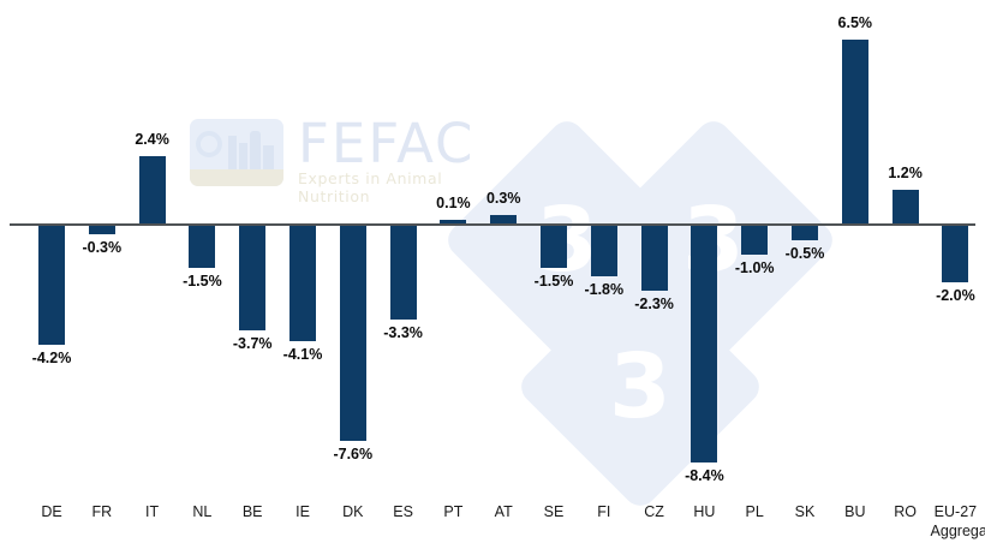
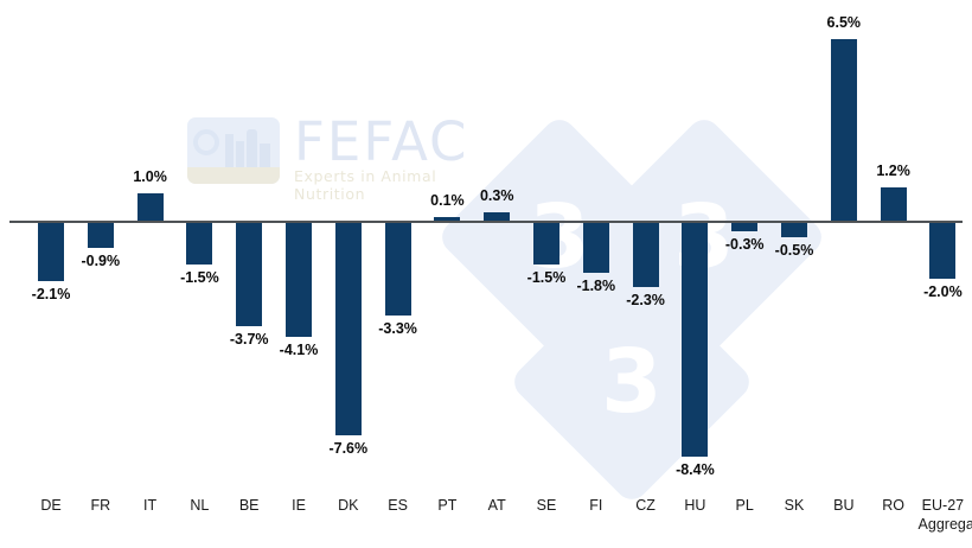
DE: -4.2% -> -2.1%
FR: -0.3% -> -0.9%
IT: 2.4% -> 1.0%
PL: -1.0% -> -0.3%
